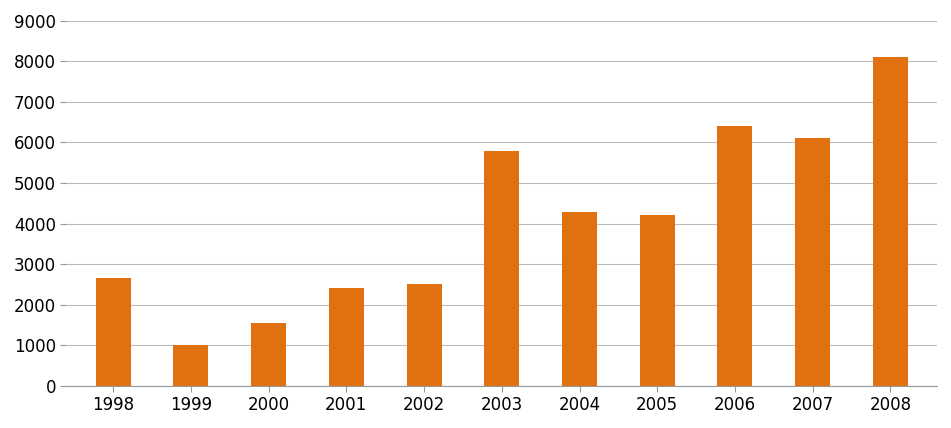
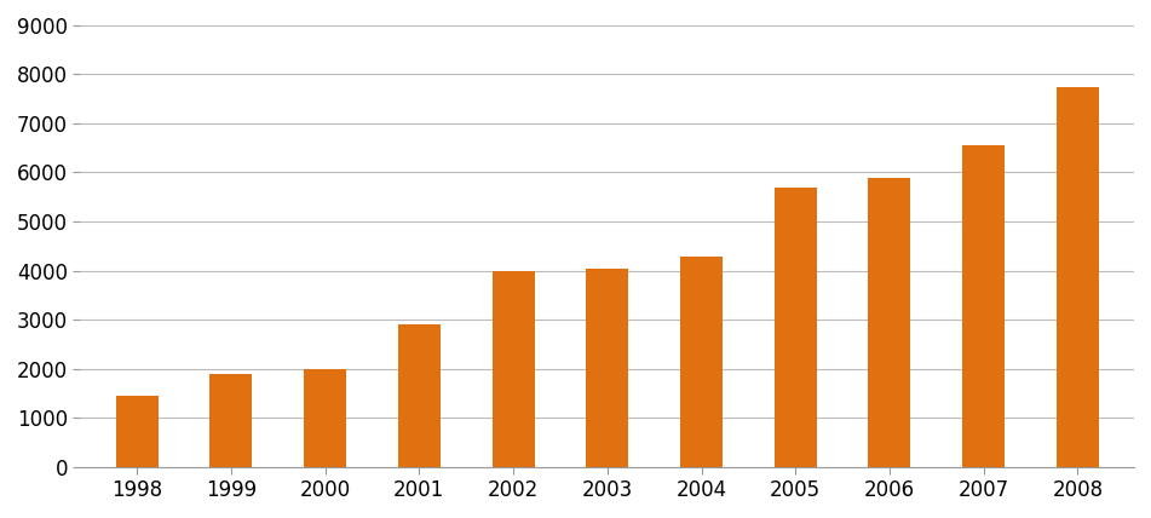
1998: 2650 -> 1450
1999: 1000 -> 1900
2000: 1550 -> 2000
2001: 2400 -> 2900
2002: 2500 -> 4000
2003: 5800 -> 4050
2005: 4200 -> 5700
2006: 6400 -> 5900
2007: 6100 -> 6550
2008: 8100 -> 7750
